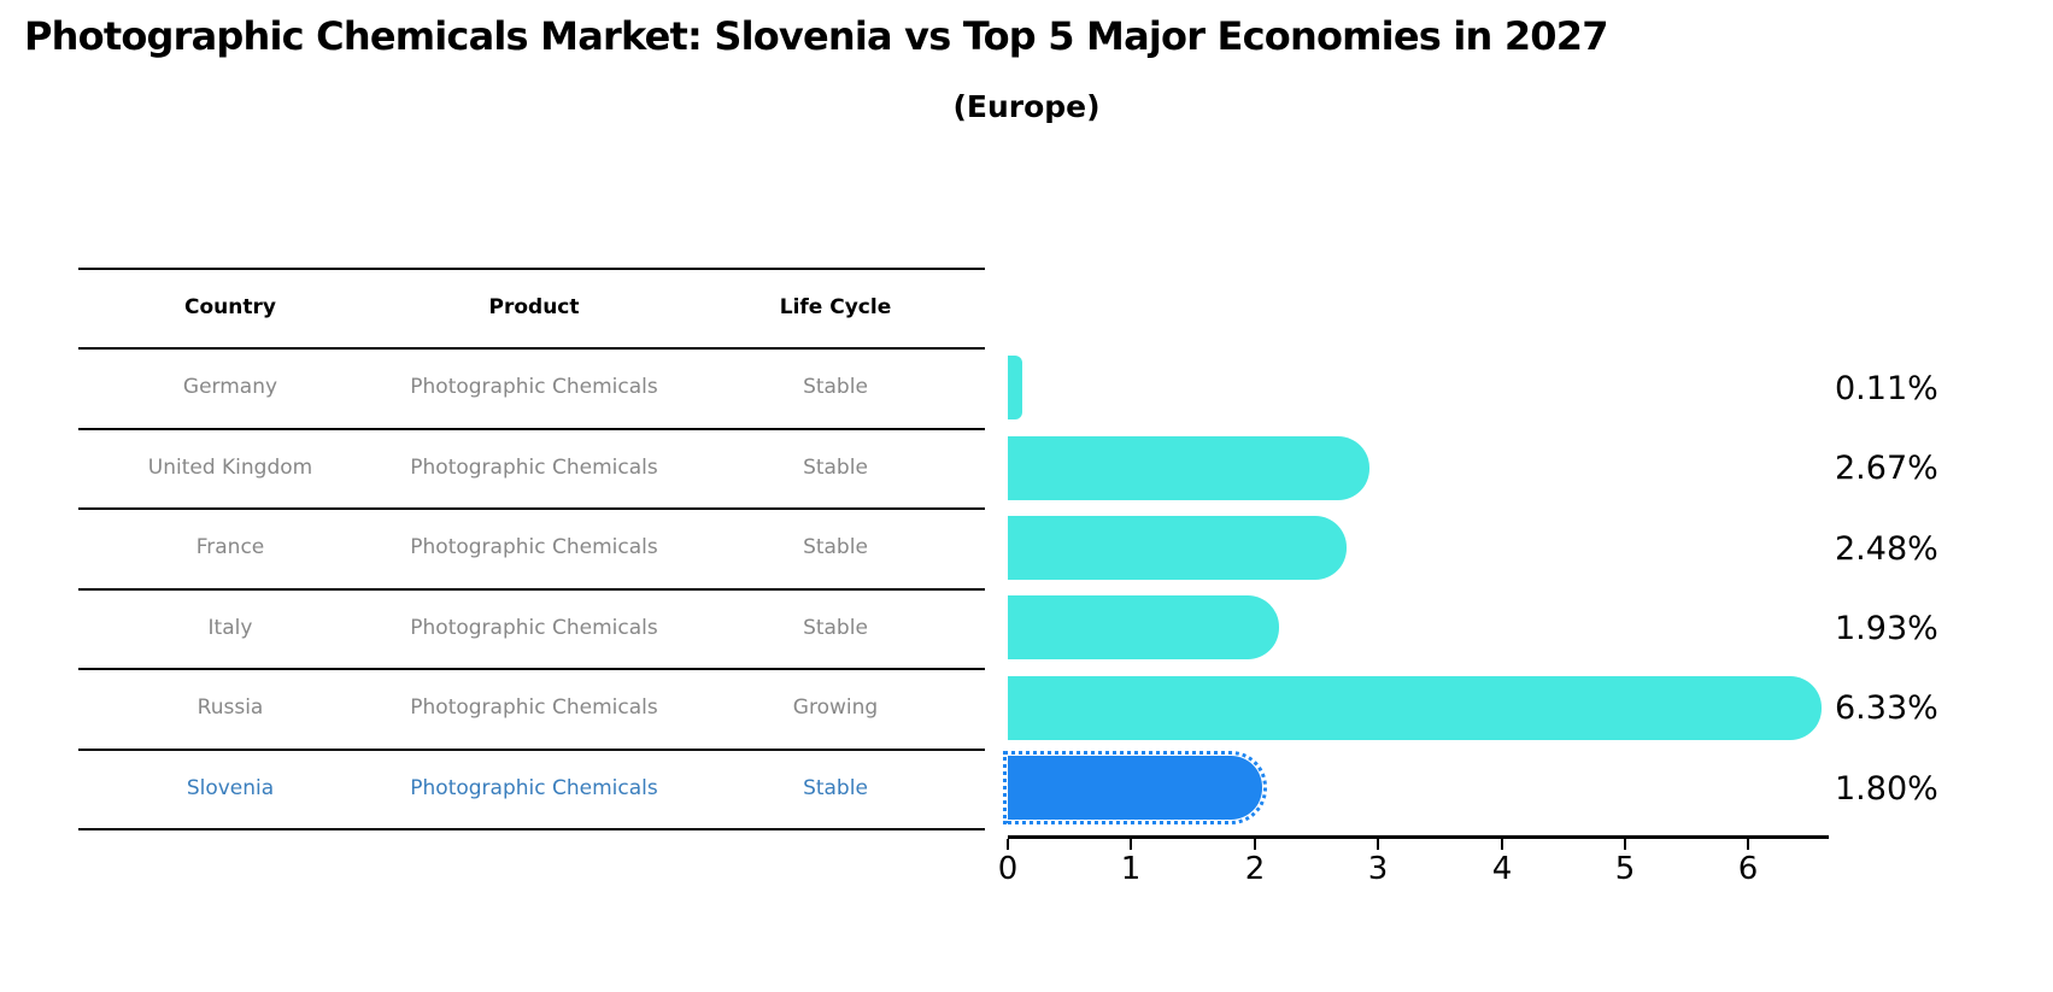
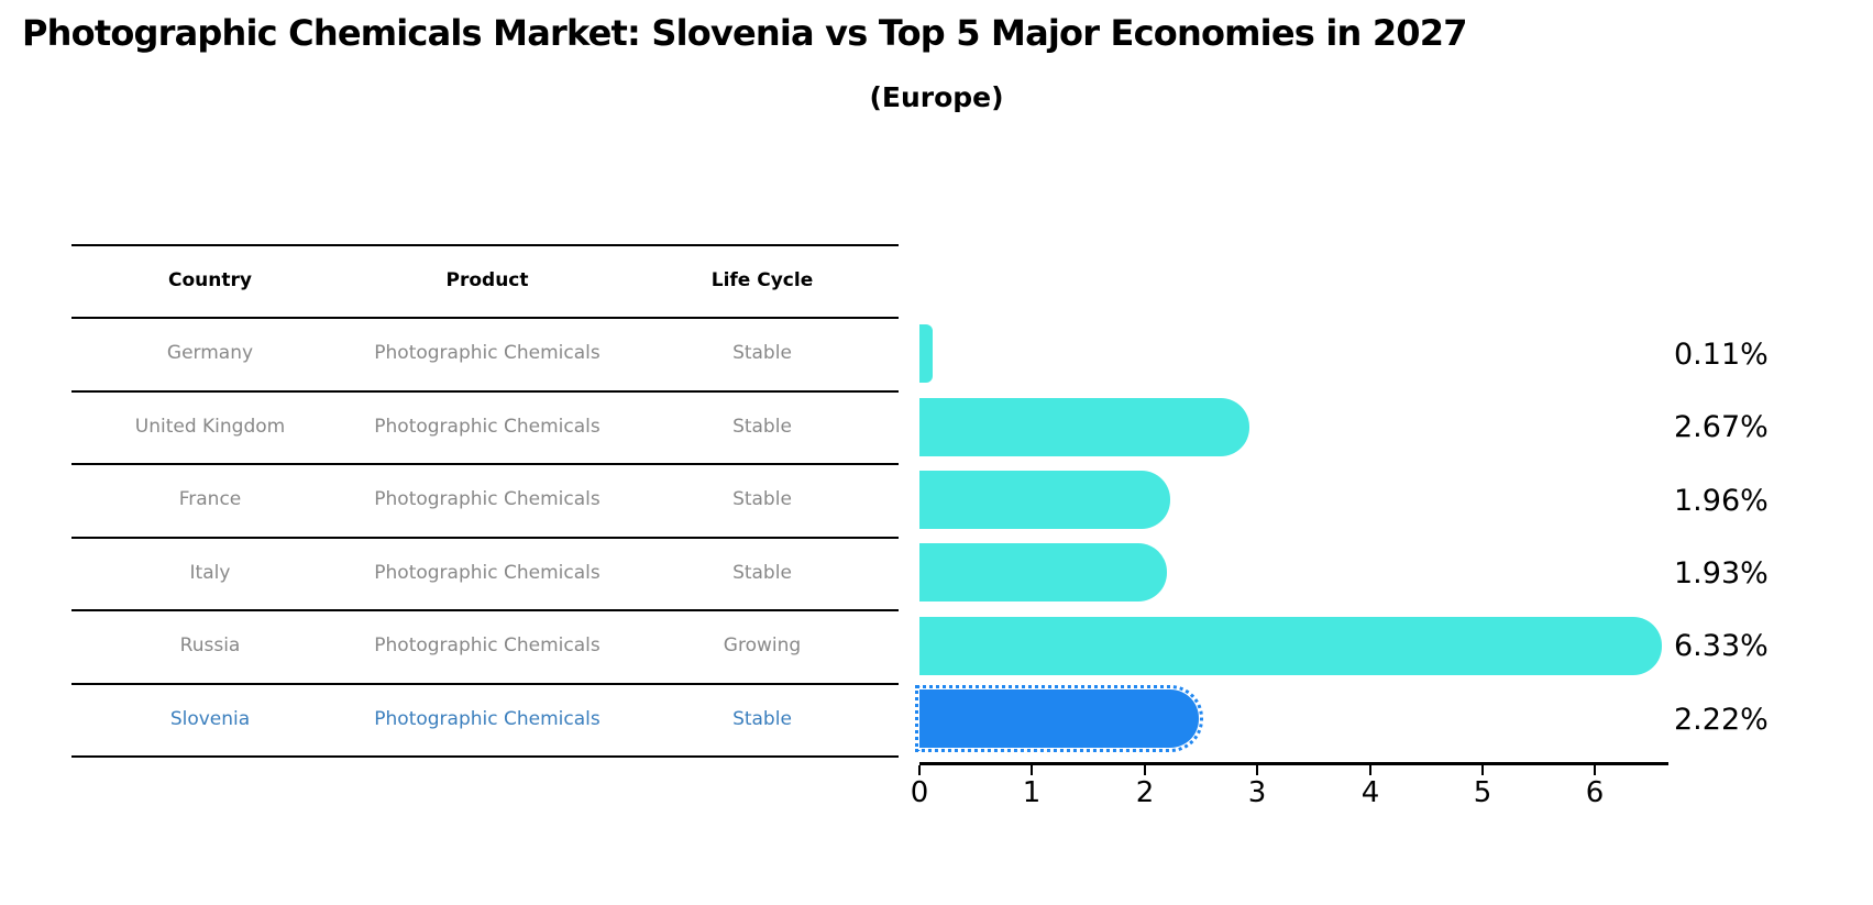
France: 2.48% -> 1.96%
Slovenia: 1.80% -> 2.22%
